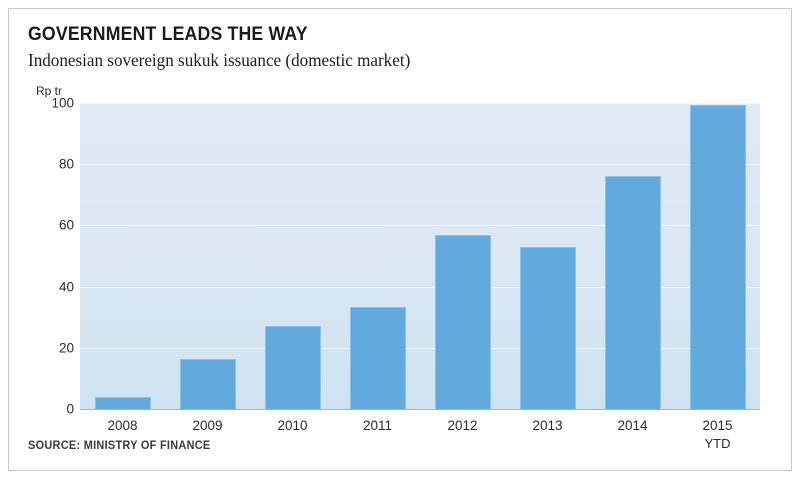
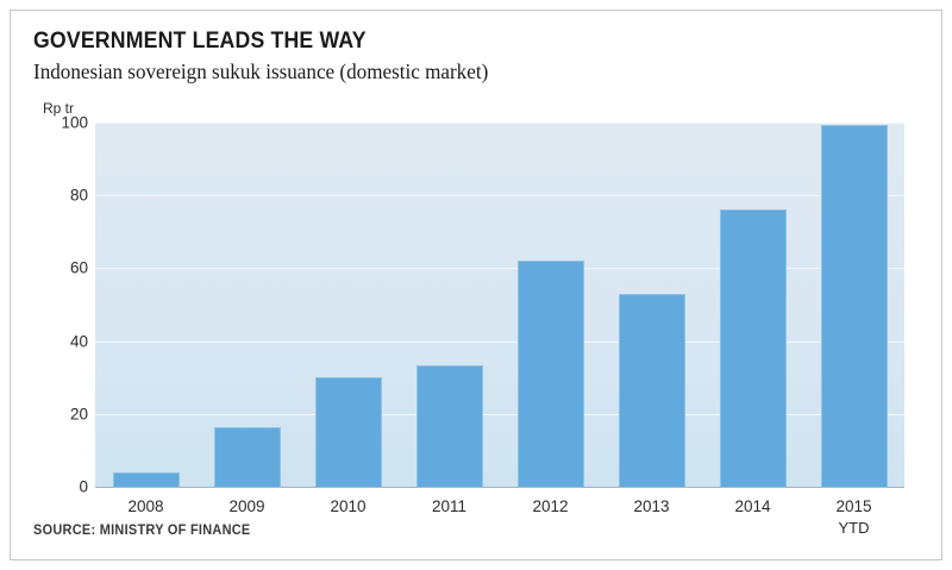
2010: 27 -> 30
2012: 57 -> 62
